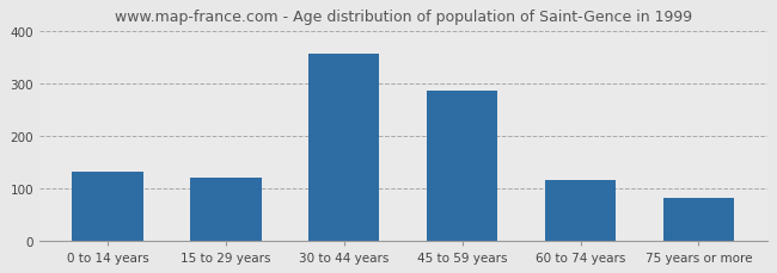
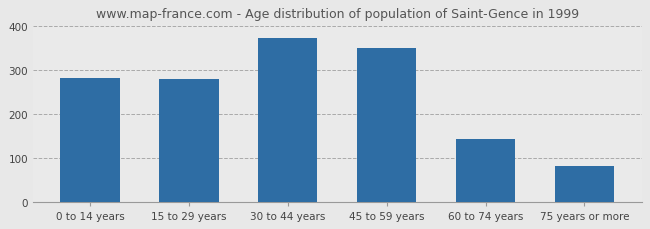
0 to 14 years: 130 -> 280
15 to 29 years: 120 -> 278
30 to 44 years: 355 -> 373
45 to 59 years: 285 -> 350
60 to 74 years: 115 -> 143
